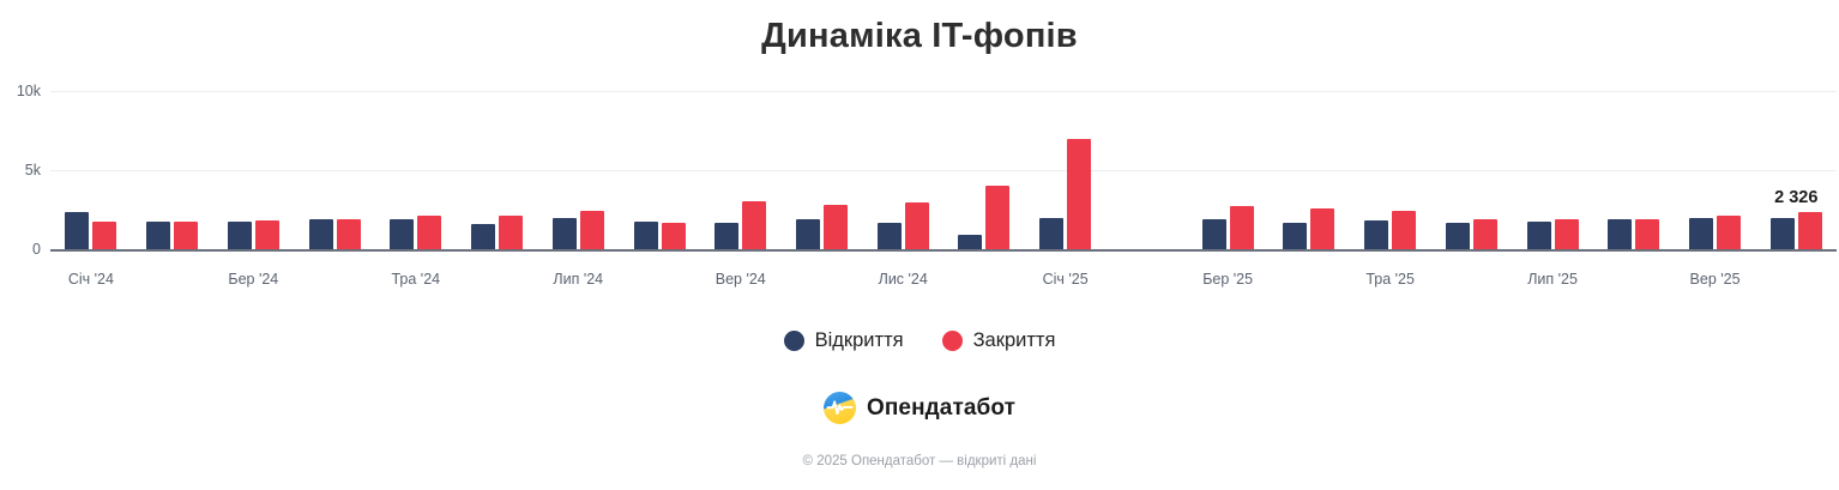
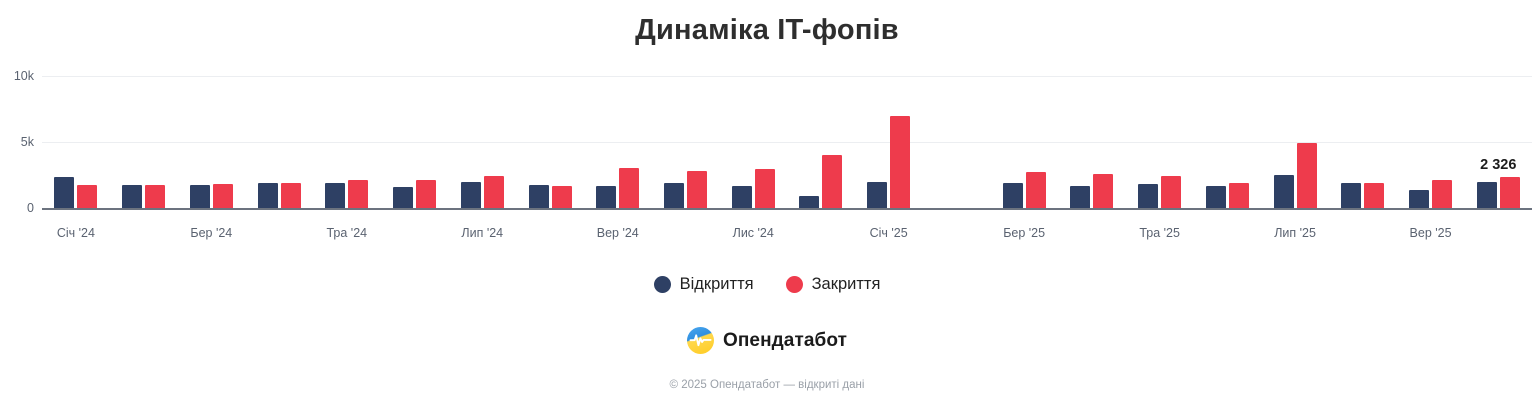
Відкриття/Лип '25: 1.8k -> 2.5k
Закриття/Лип '25: 1.9k -> 4.9k
Відкриття/Вер '25: 2.0k -> 1.4k
